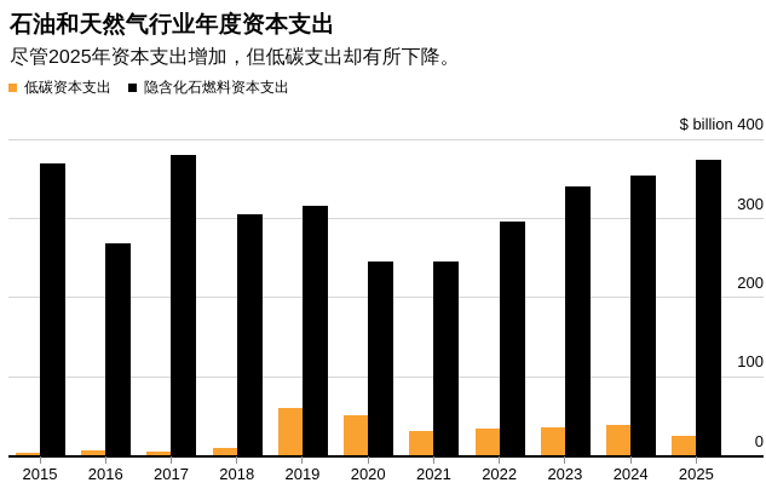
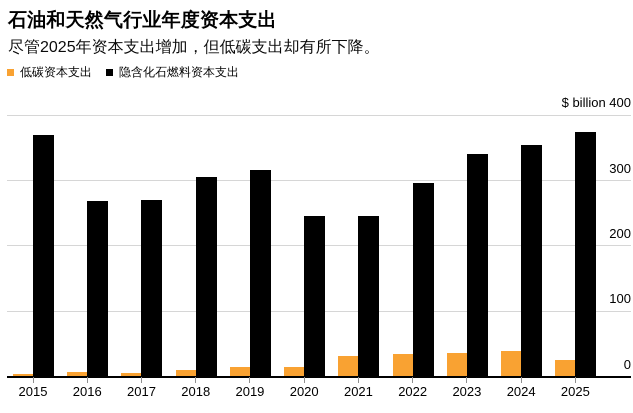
隐含化石燃料资本支出/2017: 380 -> 270
低碳资本支出/2019: 60 -> 10
低碳资本支出/2020: 50 -> 10
